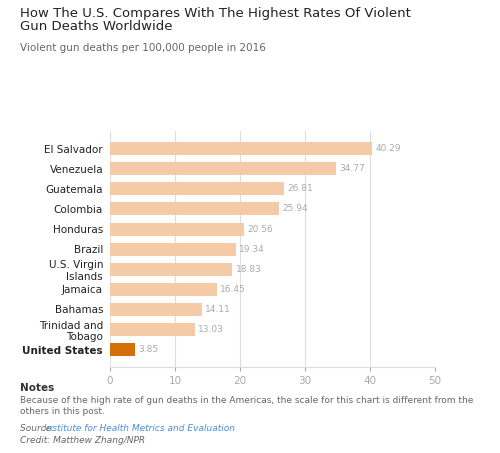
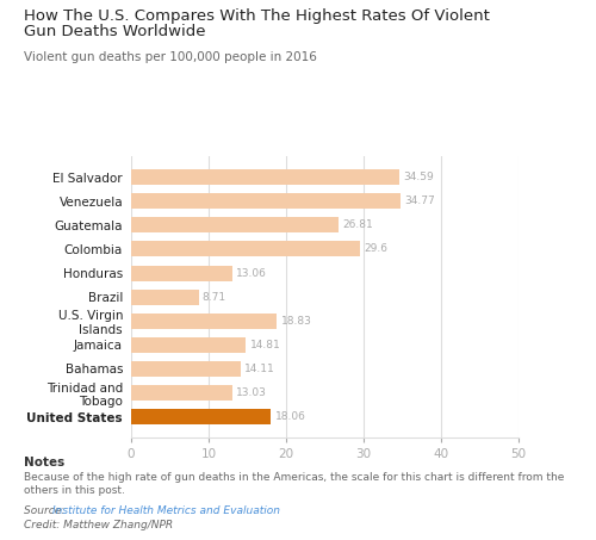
El Salvador: 40.29 -> 34.59
Colombia: 25.94 -> 29.6
Honduras: 20.56 -> 13.06
Brazil: 19.34 -> 8.71
Jamaica: 16.45 -> 14.81
United States: 3.85 -> 18.06
